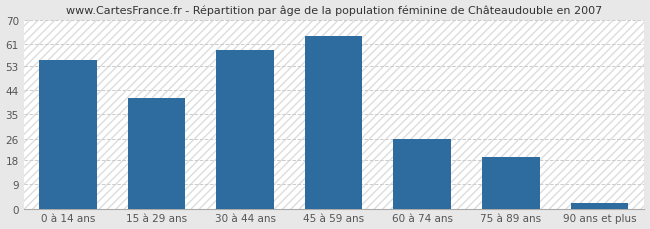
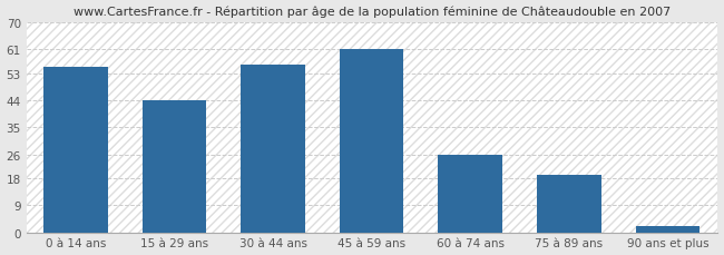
15 à 29 ans: 41 -> 44
30 à 44 ans: 59 -> 56
45 à 59 ans: 64 -> 61
